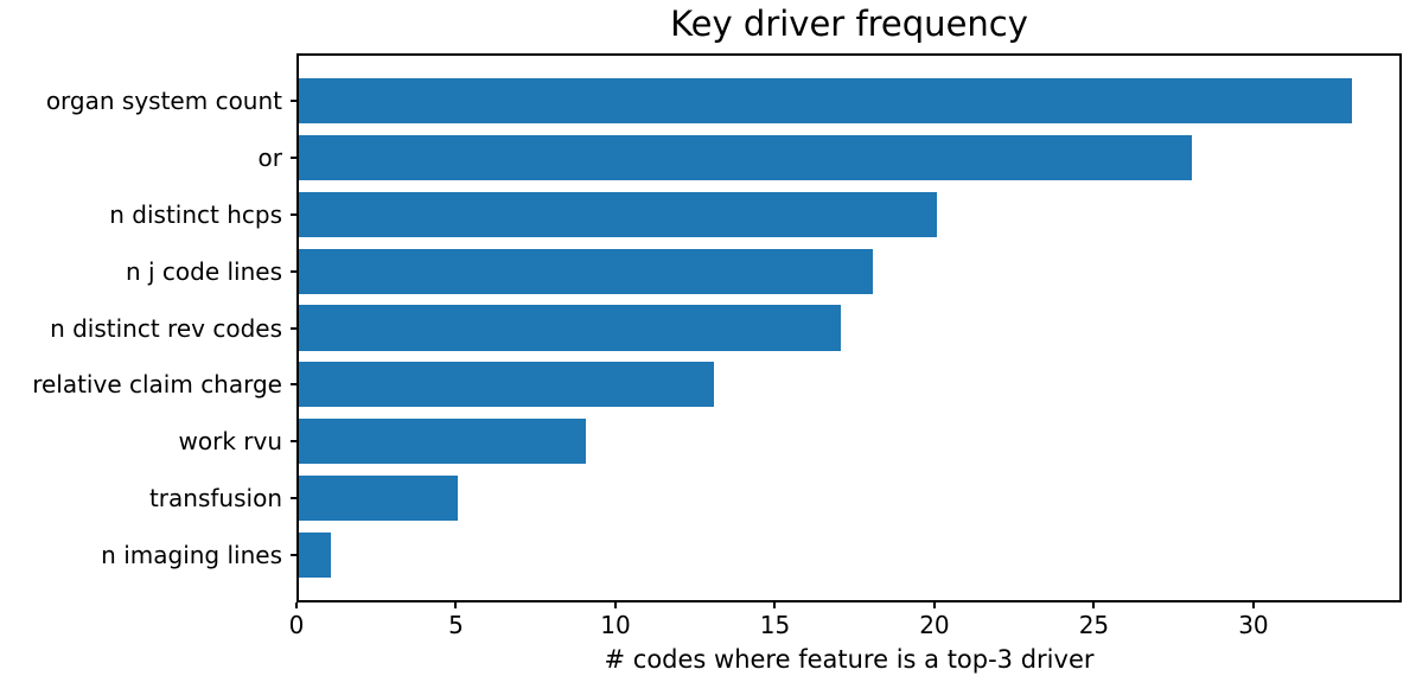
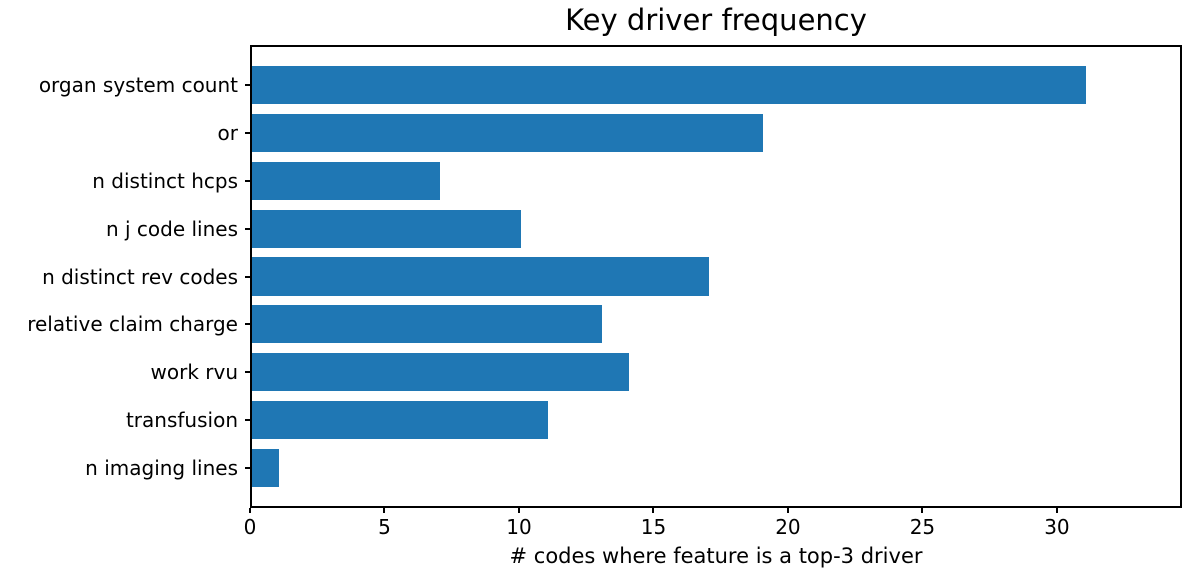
organ system count: 33 -> 31
or: 28 -> 19
n distinct hcps: 20 -> 7
n j code lines: 18 -> 10
work rvu: 9 -> 14
transfusion: 5 -> 11
